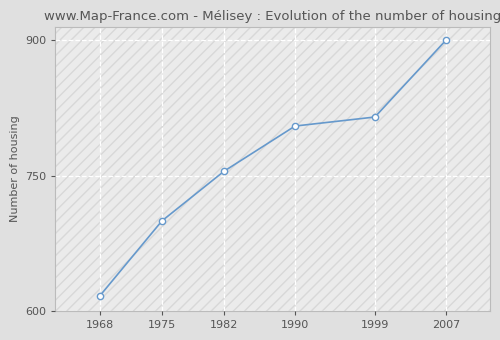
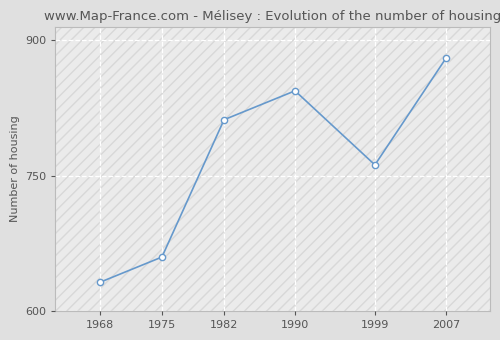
1968: 617 -> 632
1975: 700 -> 660
1982: 755 -> 812
1990: 805 -> 844
1999: 815 -> 762
2007: 900 -> 880
